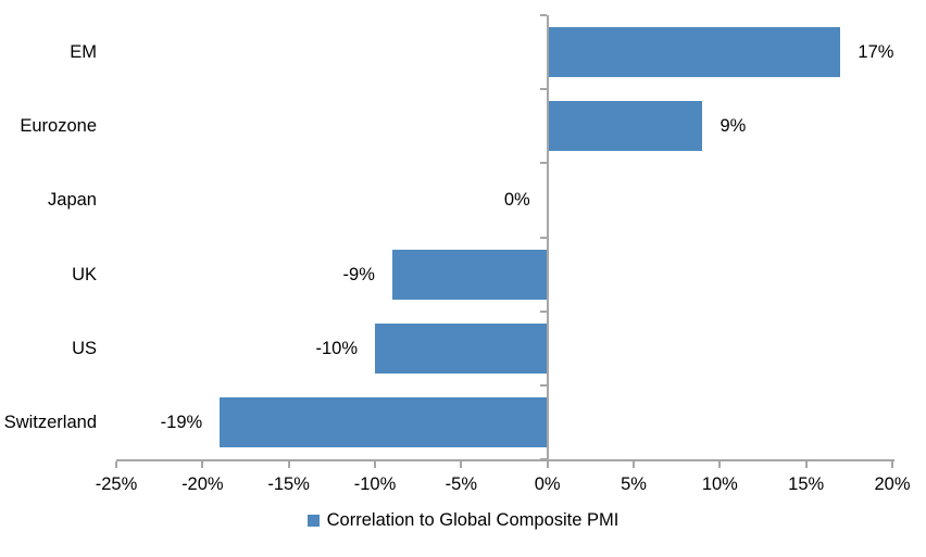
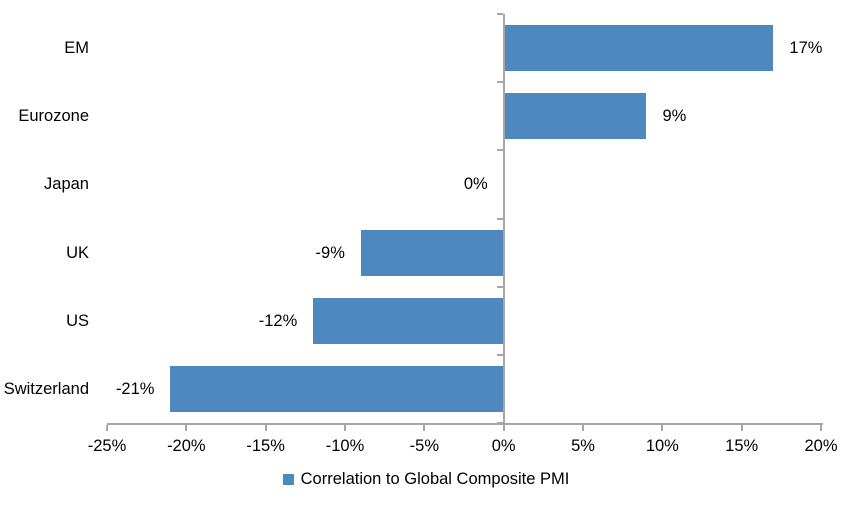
US: -10% -> -12%
Switzerland: -19% -> -21%
